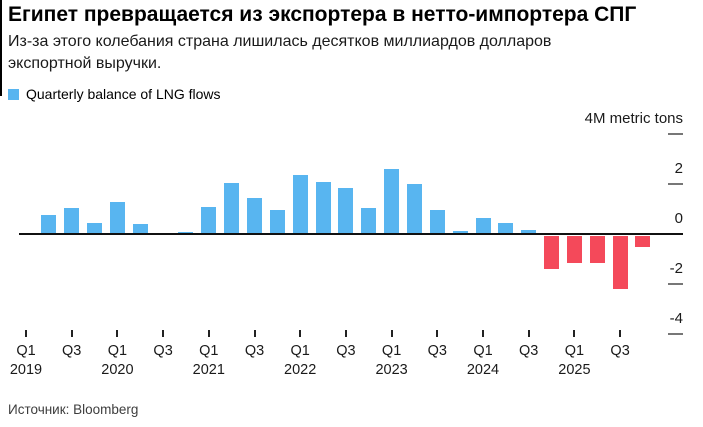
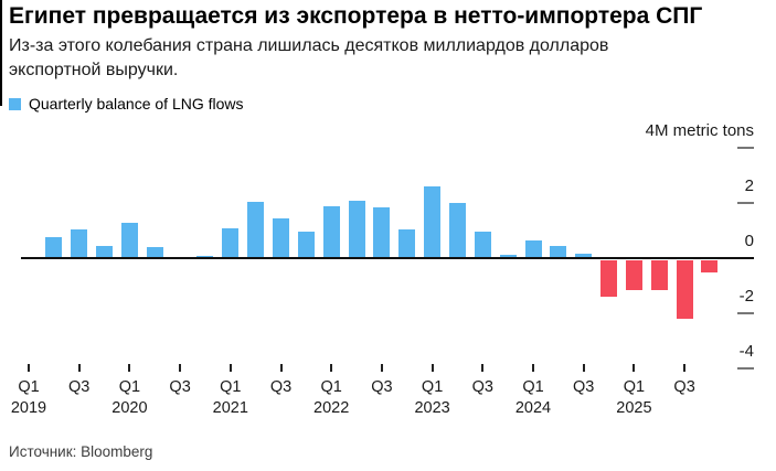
Q1 2022: 2.4 -> 1.9
